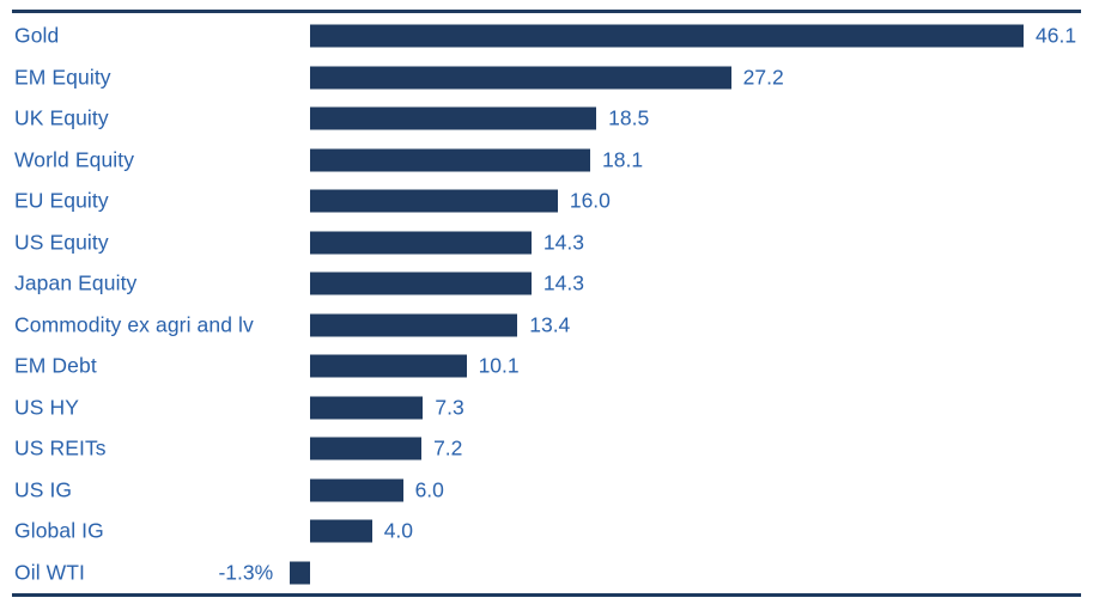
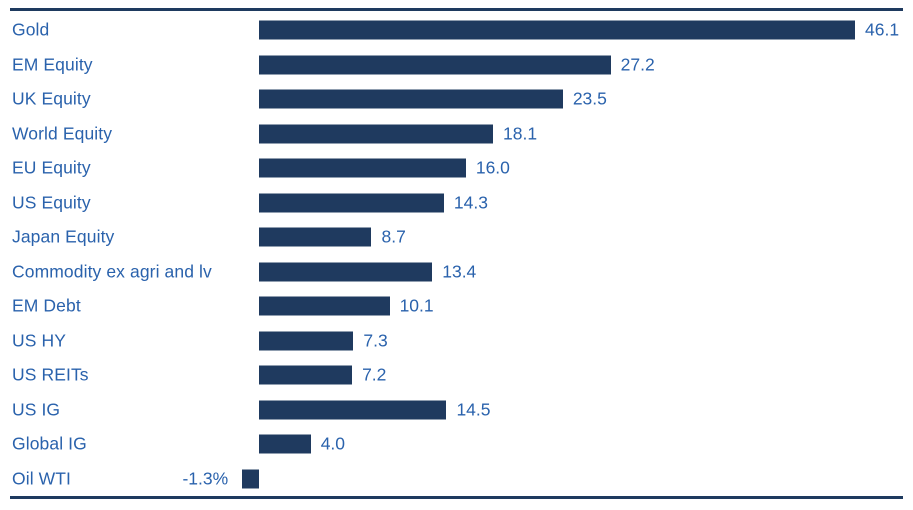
UK Equity: 18.5 -> 23.5
Japan Equity: 14.3 -> 8.7
US IG: 6.0 -> 14.5
